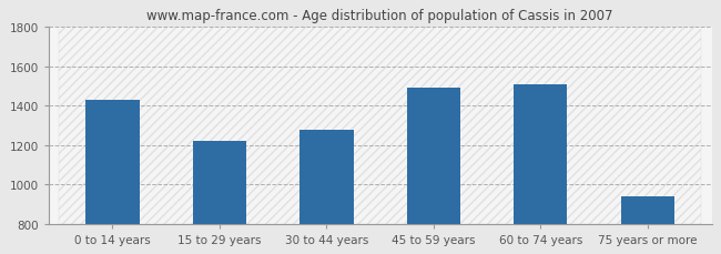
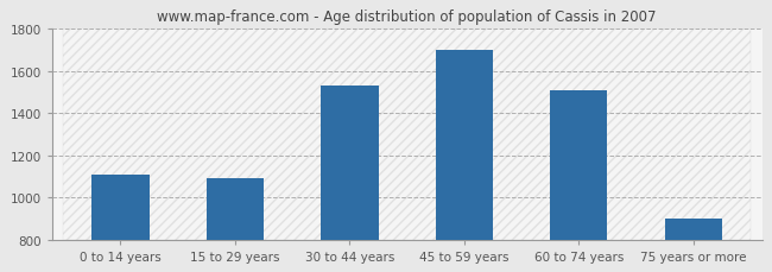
0 to 14 years: 1430 -> 1110
15 to 29 years: 1220 -> 1090
30 to 44 years: 1280 -> 1530
45 to 59 years: 1490 -> 1700
75 years or more: 940 -> 900
